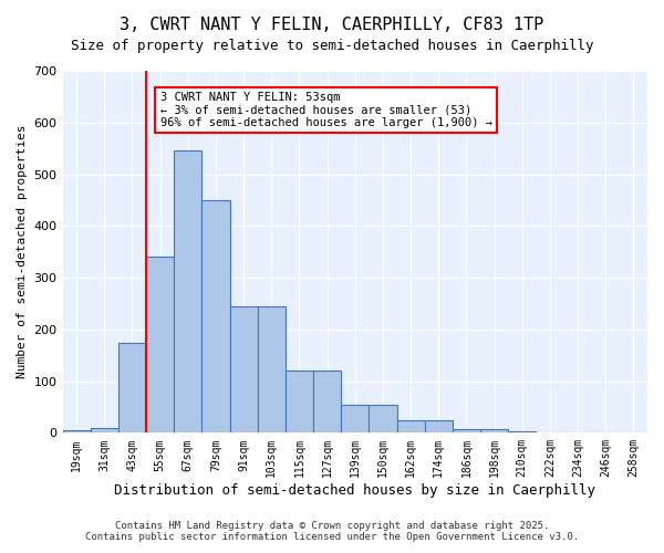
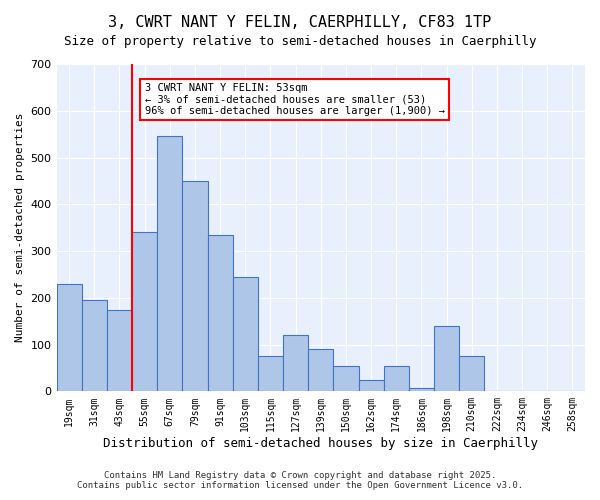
19sqm: 5 -> 230
31sqm: 10 -> 195
91sqm: 245 -> 335
115sqm: 120 -> 75
139sqm: 55 -> 90
174sqm: 25 -> 55
198sqm: 8 -> 140
210sqm: 2 -> 75
